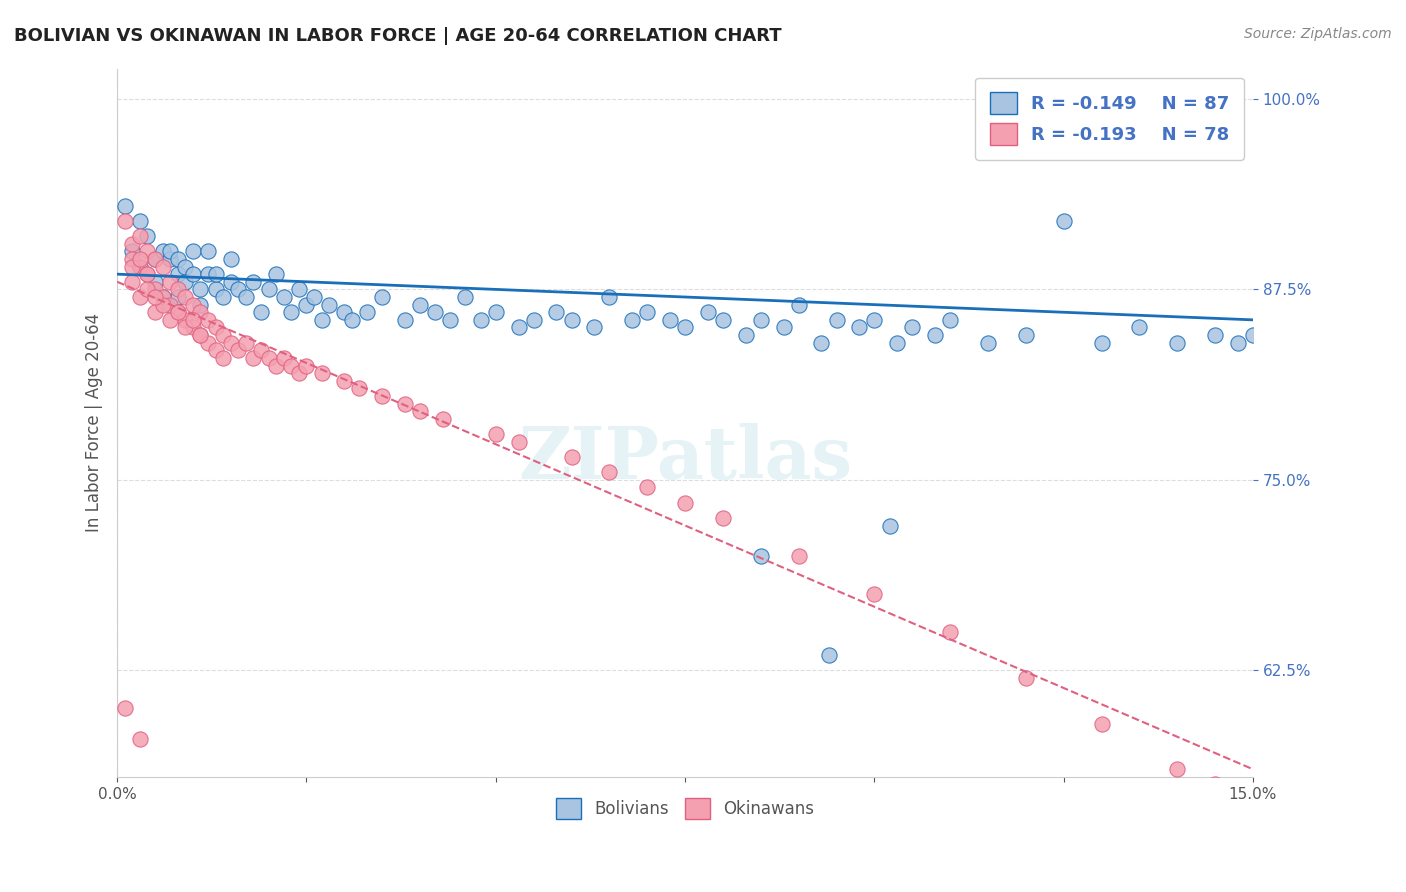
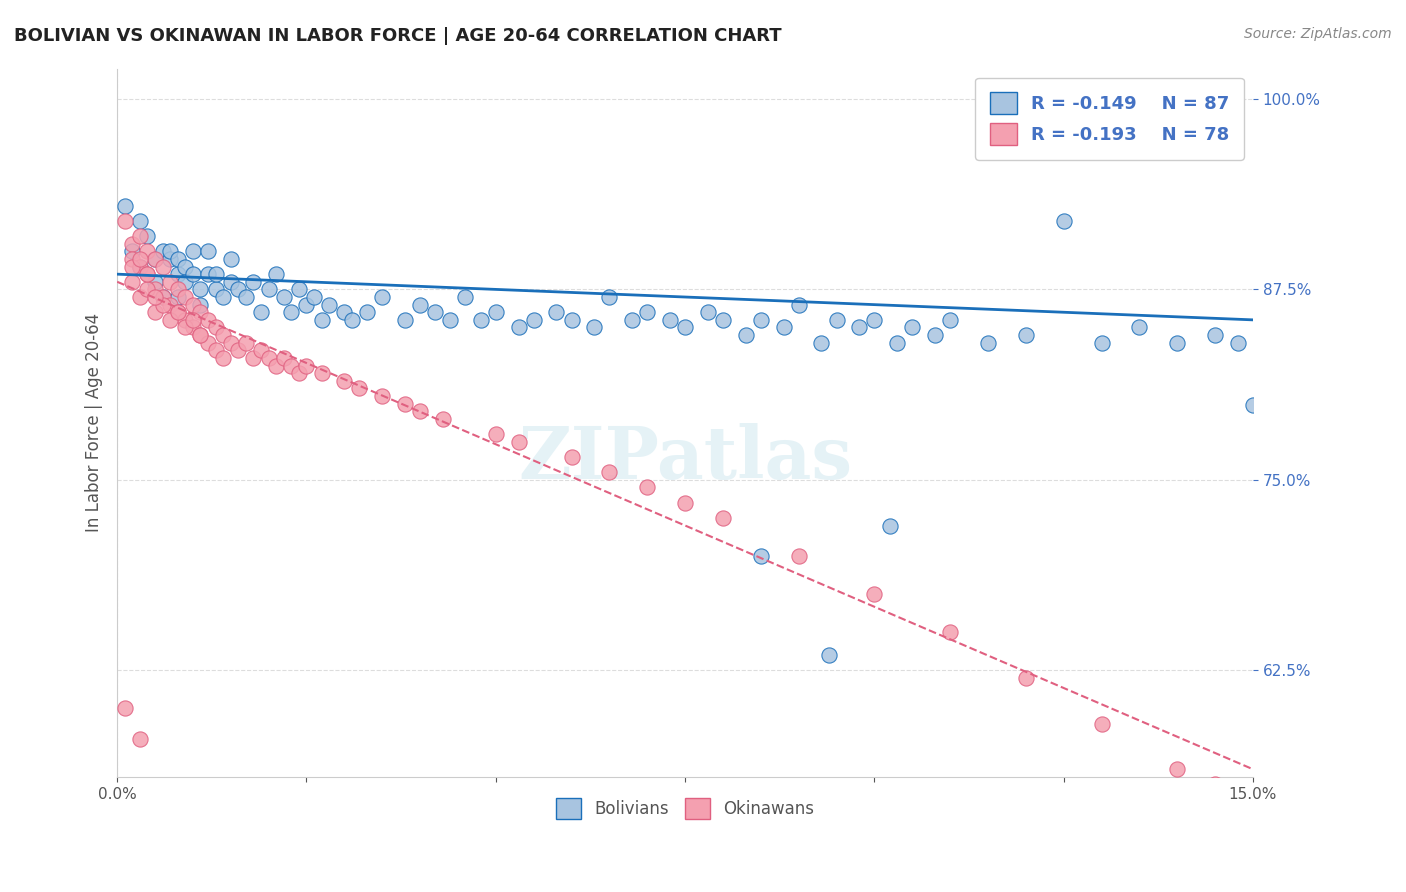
Bolivians/15.0%: 84.5% -> 79.9%
